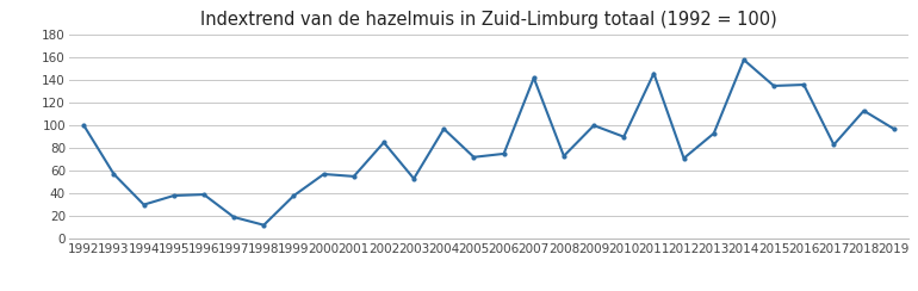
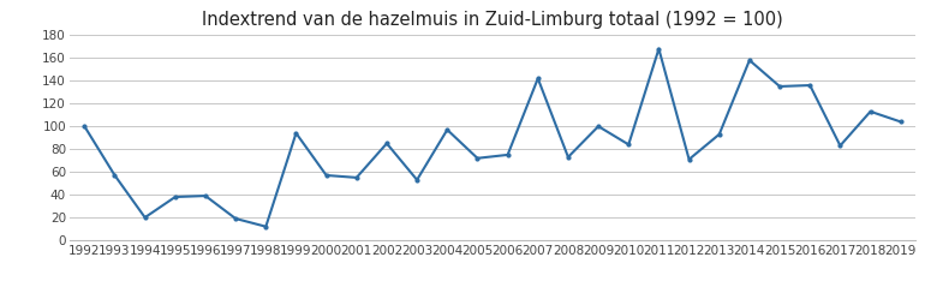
1994: 30 -> 20
1999: 38 -> 94
2010: 90 -> 84
2011: 146 -> 168
2019: 97 -> 104
